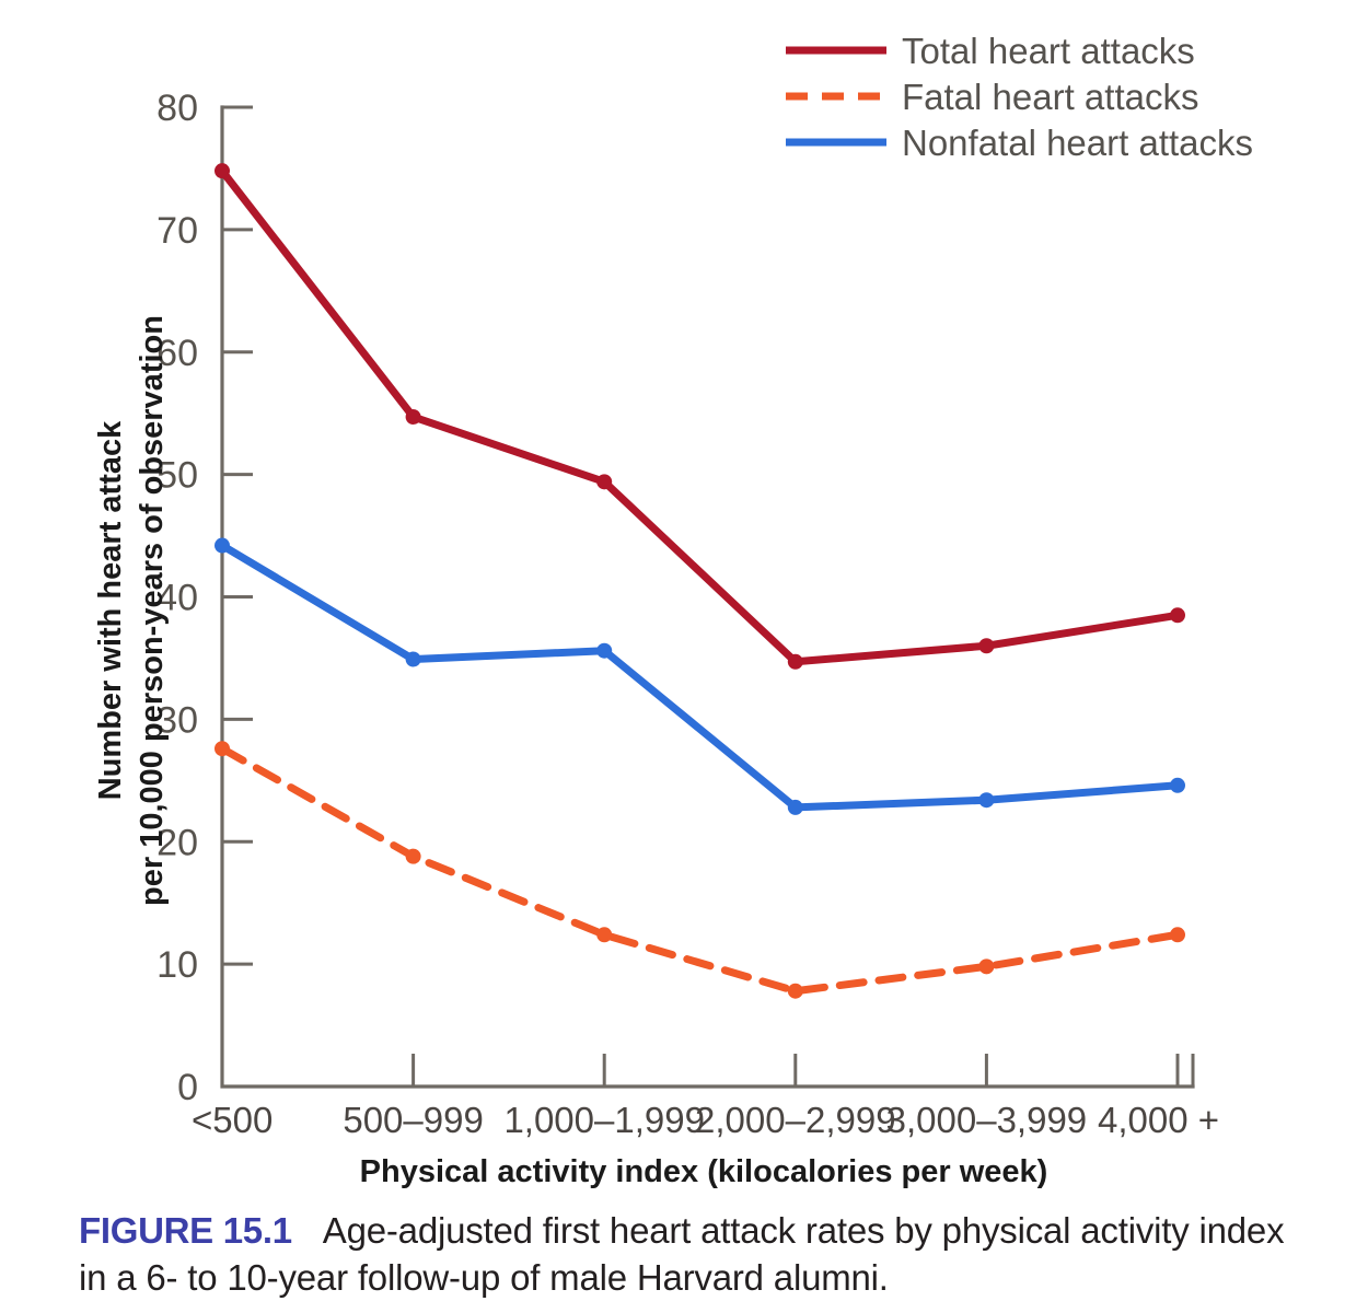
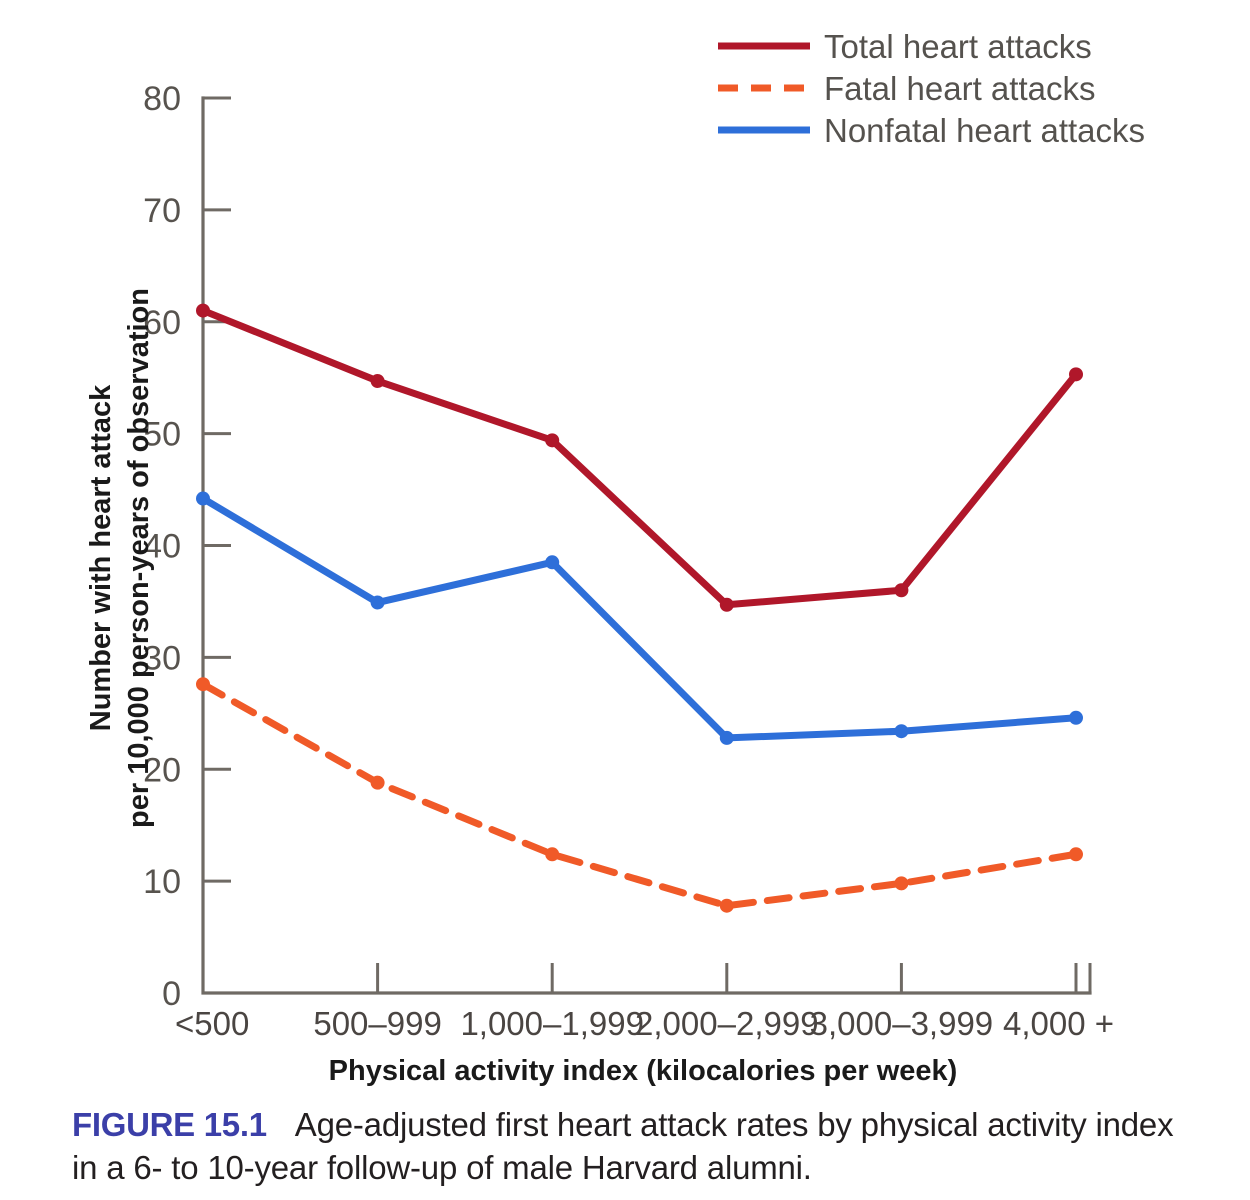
Total heart attacks/<500: 74.8 -> 61.0
Nonfatal heart attacks/1,000–1,999: 35.6 -> 38.5
Total heart attacks/4,000 +: 38.5 -> 55.3
